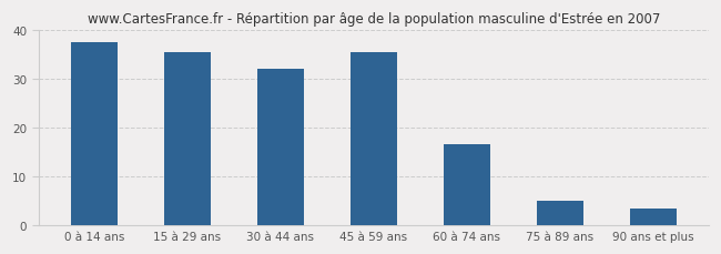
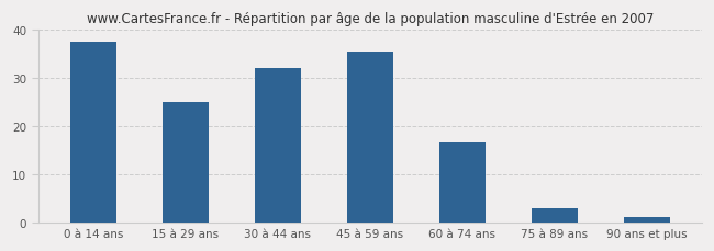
15 à 29 ans: 35.5 -> 25.0
75 à 89 ans: 5.0 -> 3.0
90 ans et plus: 3.5 -> 1.2
